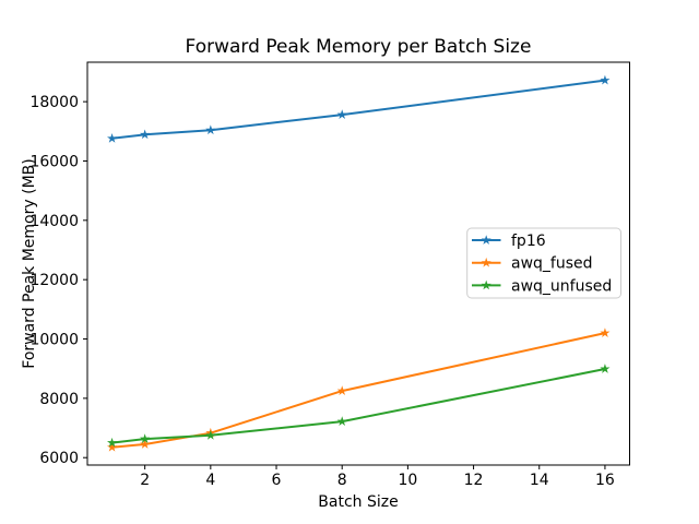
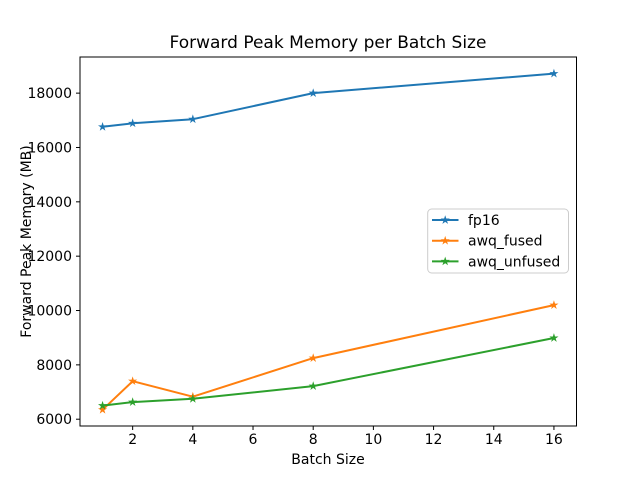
awq_fused/2: 6400 -> 7400
fp16/8: 17600 -> 18000
